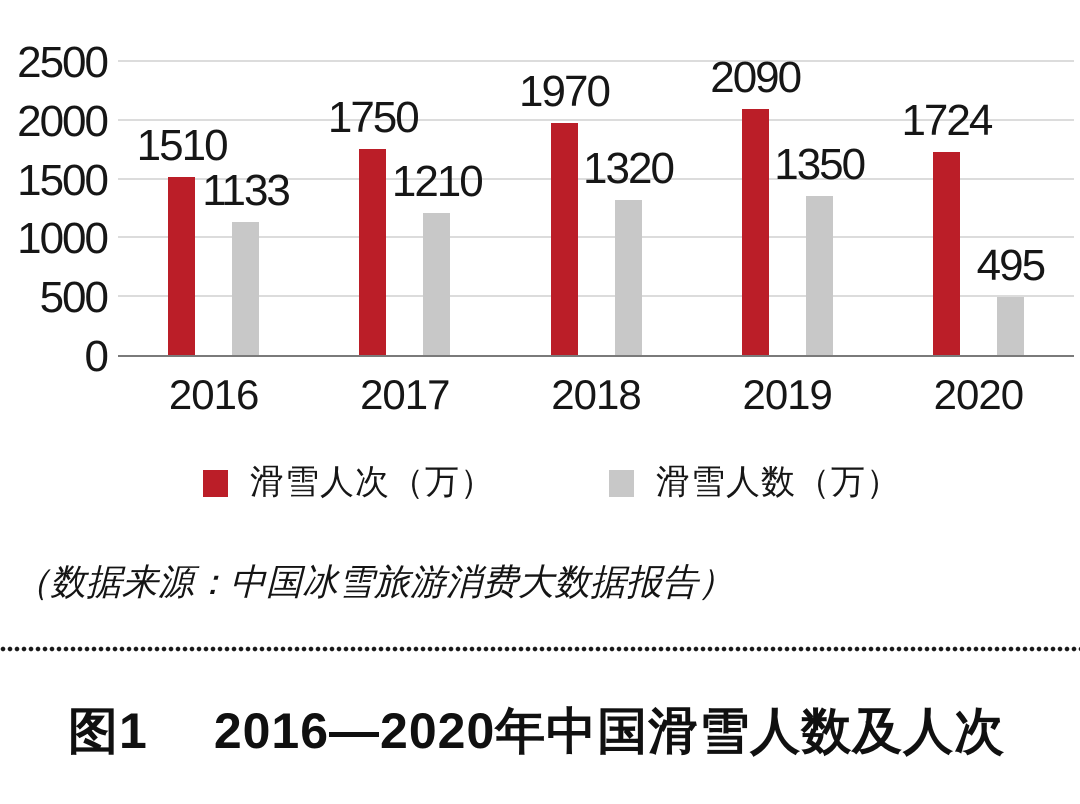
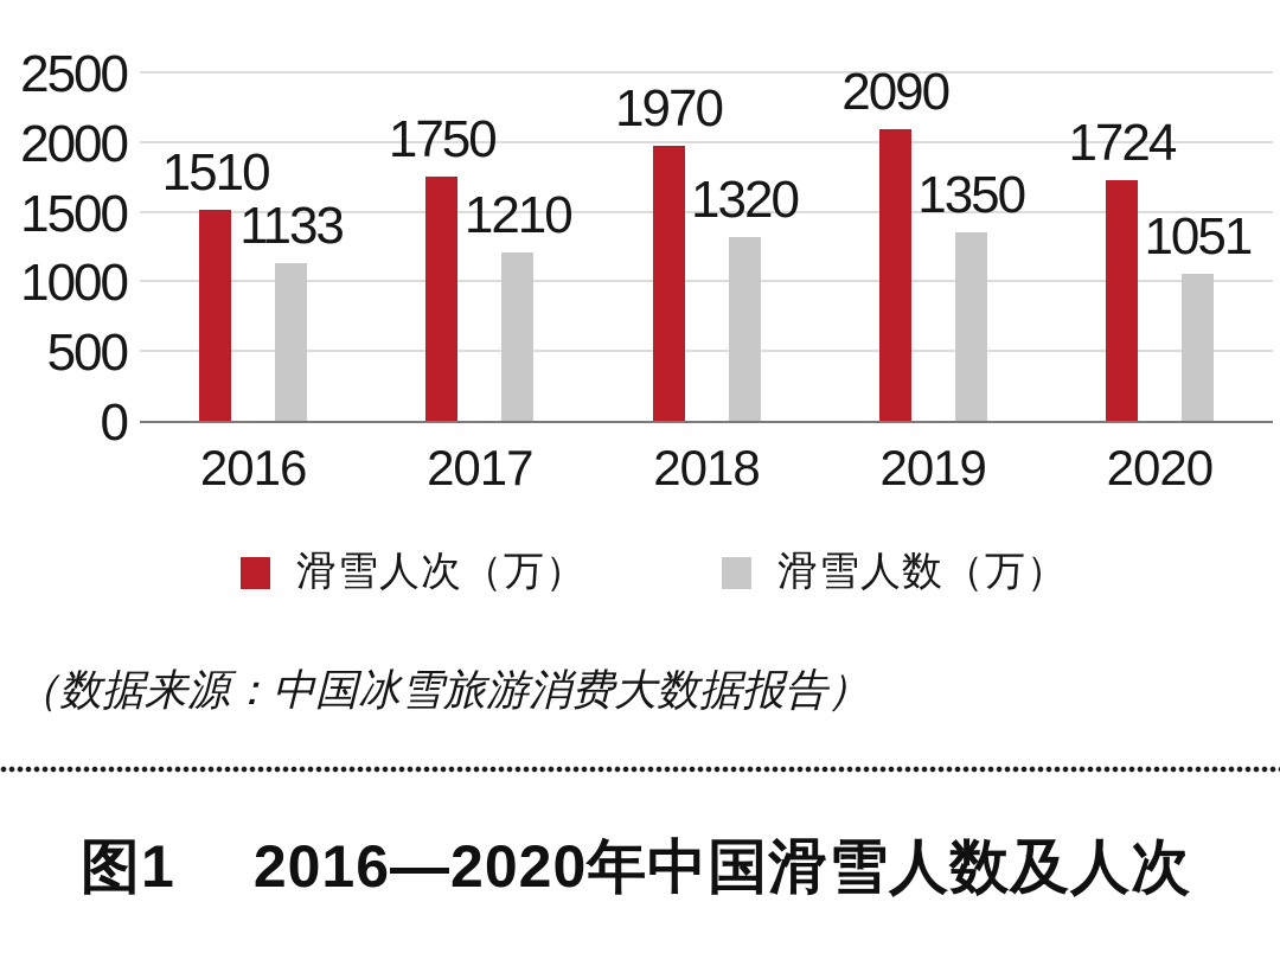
滑雪人数（万）/2020: 495 -> 1051
